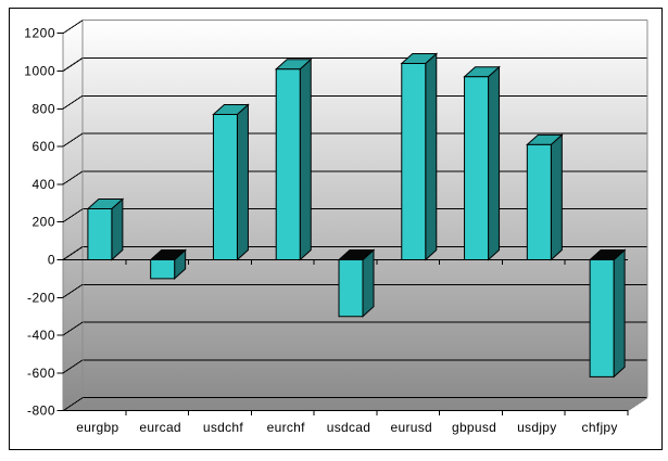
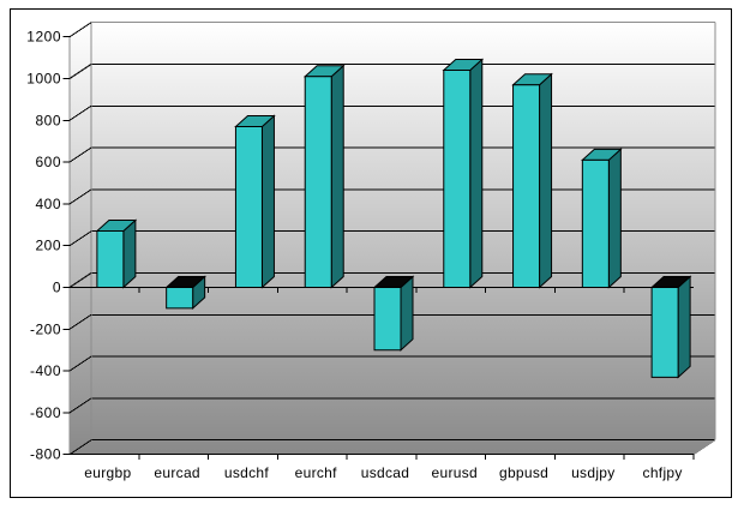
chfjpy: -620 -> -430
